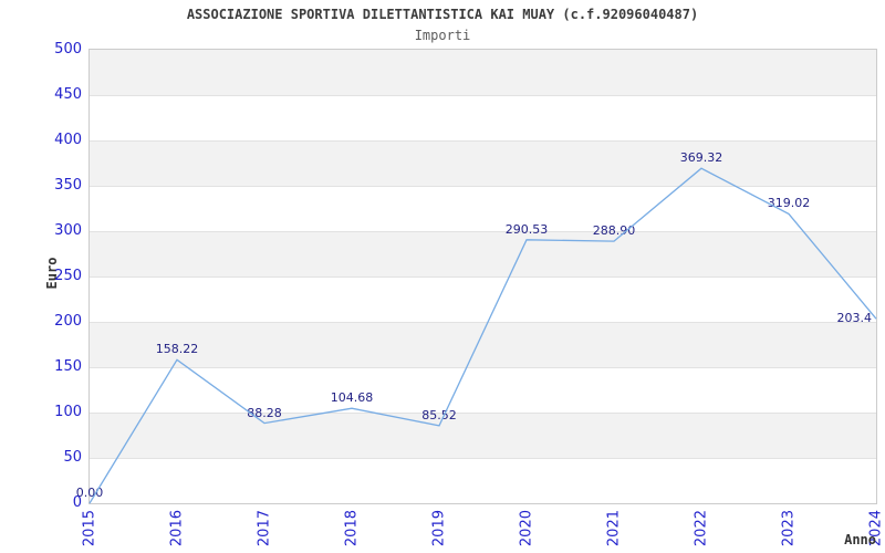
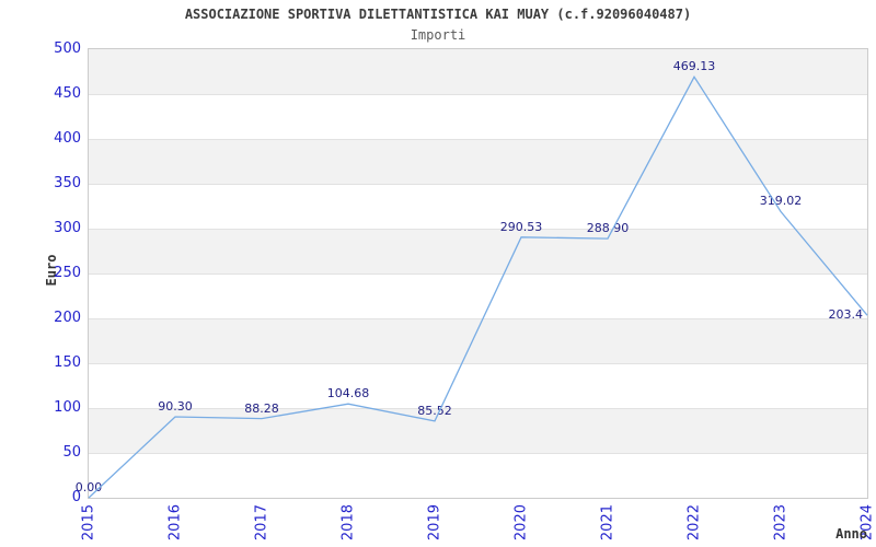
2016: 158.22 -> 90.30
2022: 369.32 -> 469.13
